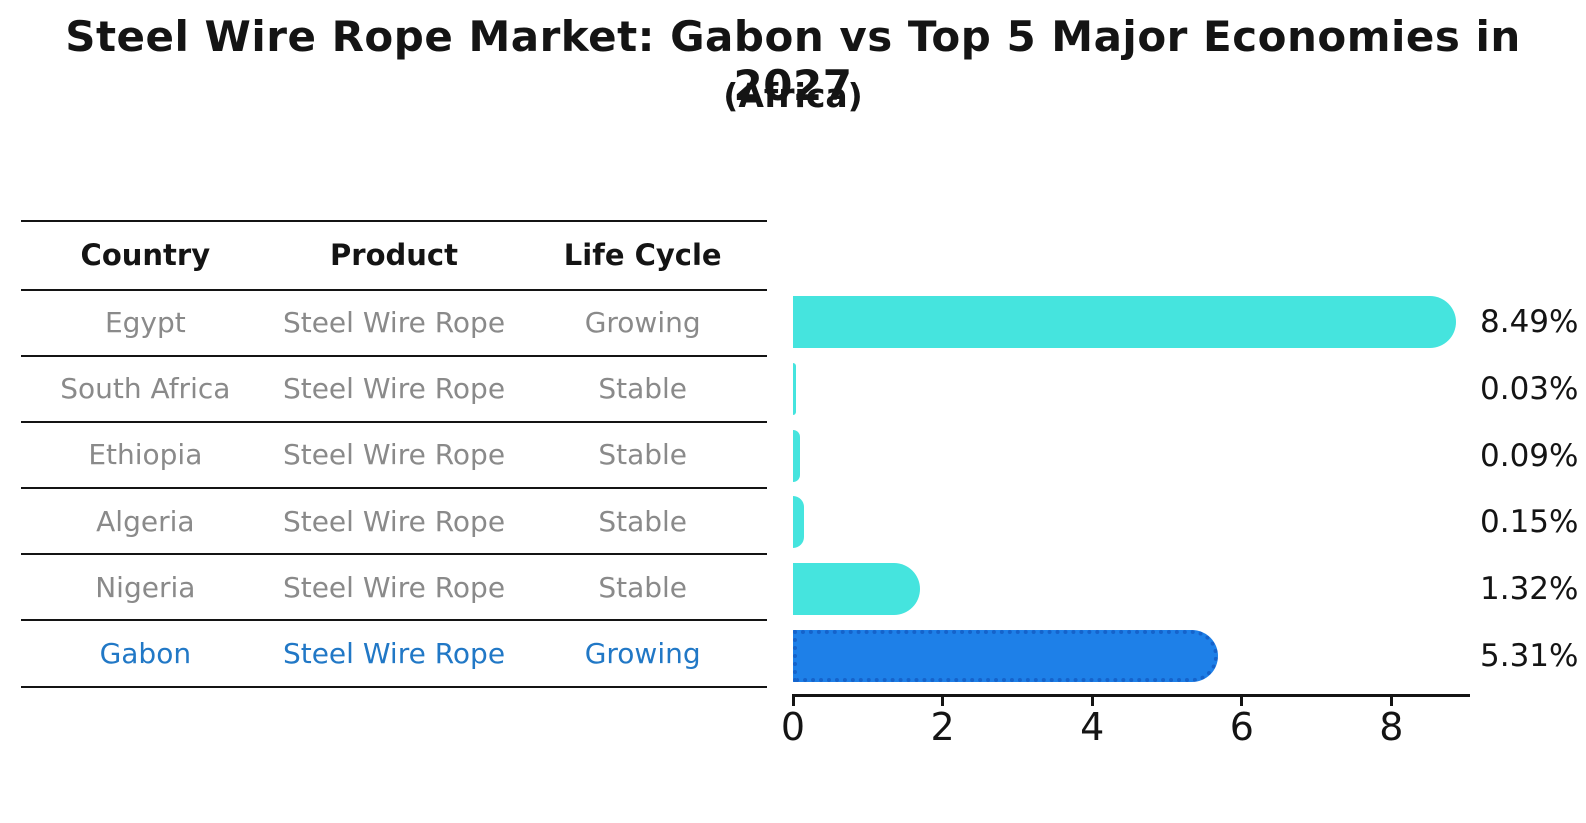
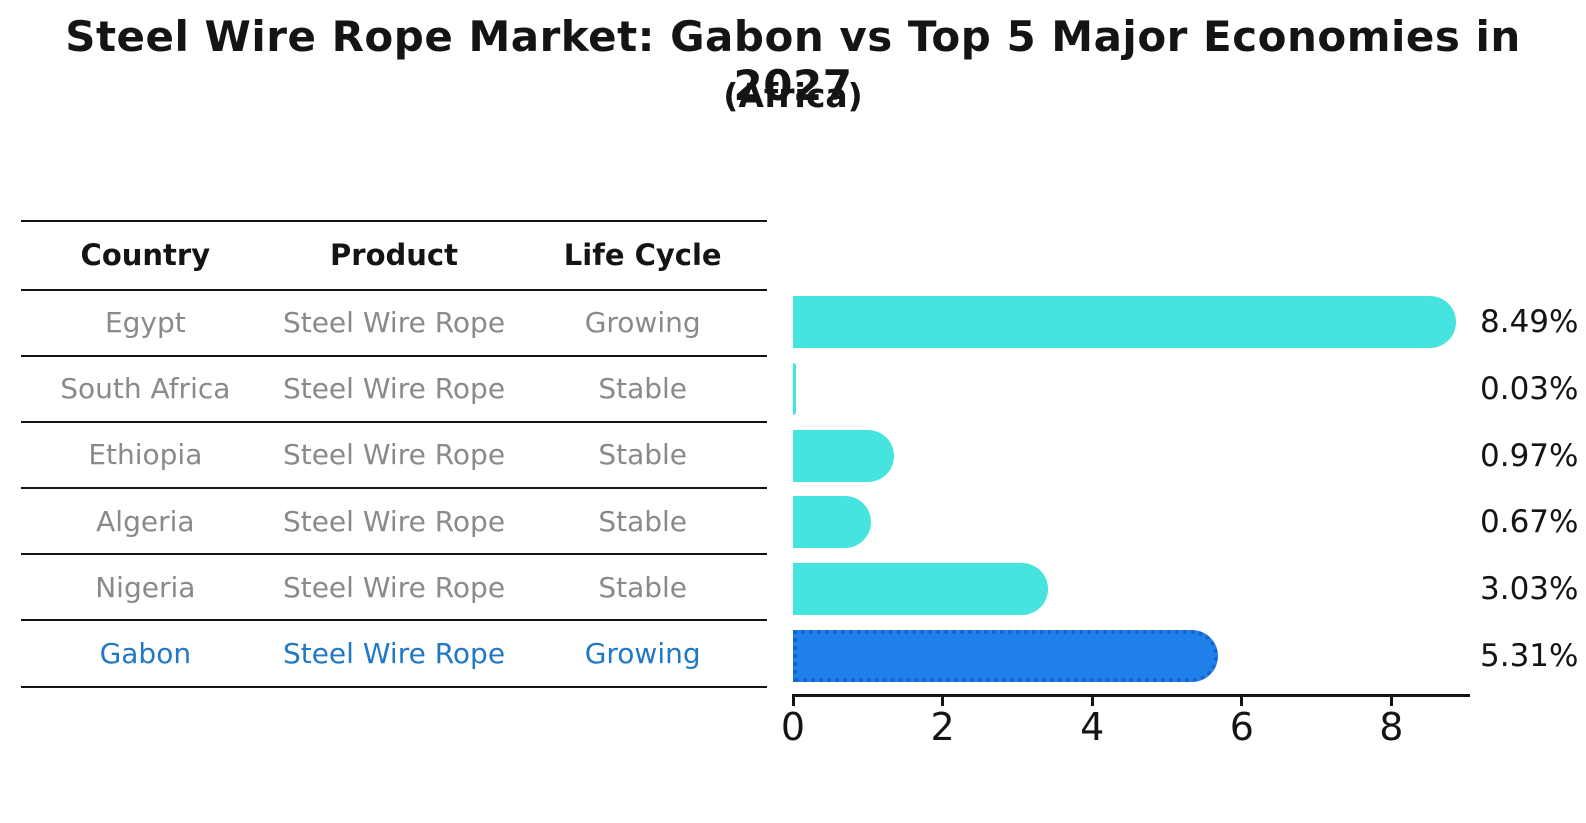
Ethiopia: 0.09% -> 0.97%
Algeria: 0.15% -> 0.67%
Nigeria: 1.32% -> 3.03%
